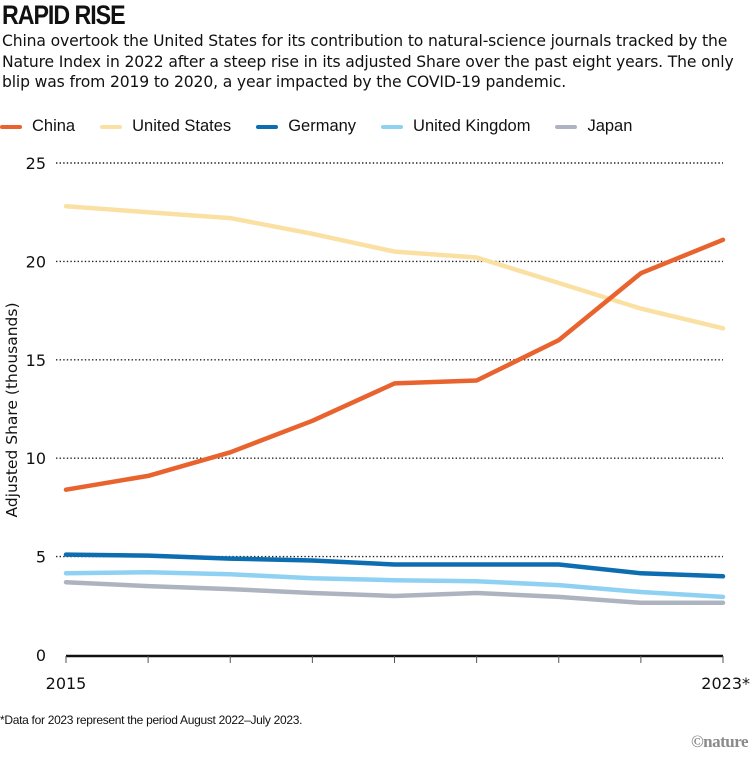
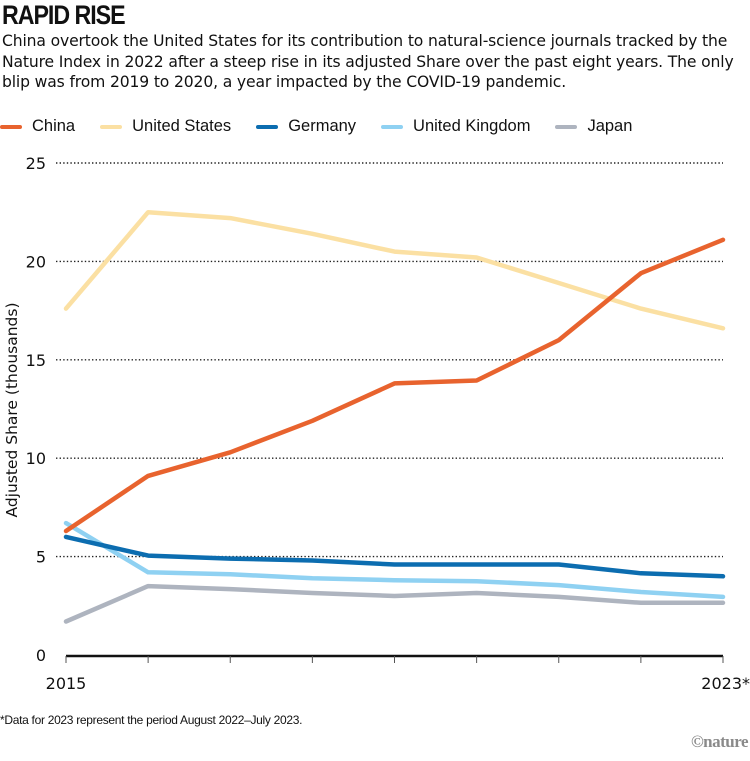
China/2015: 8.4 -> 6.3
United States/2015: 22.8 -> 17.6
Germany/2015: 5.1 -> 6.0
United Kingdom/2015: 4.2 -> 6.7
Japan/2015: 3.7 -> 1.7
